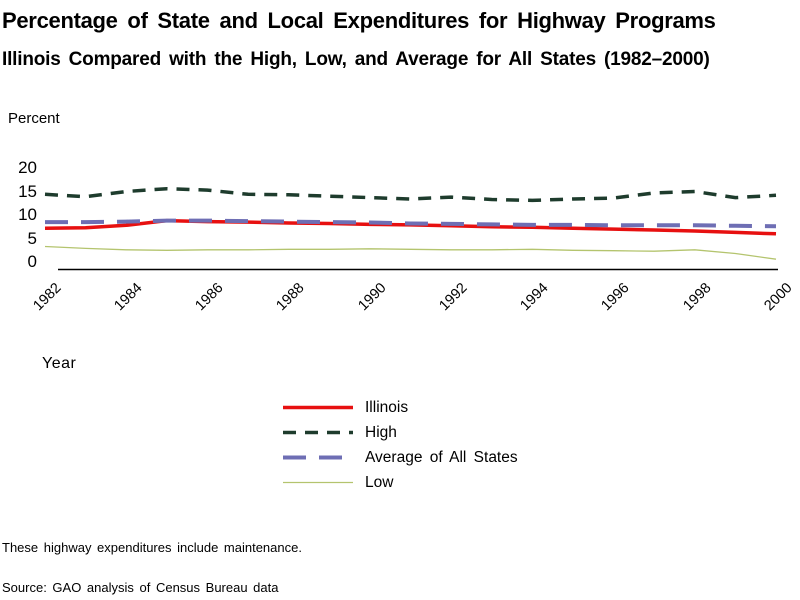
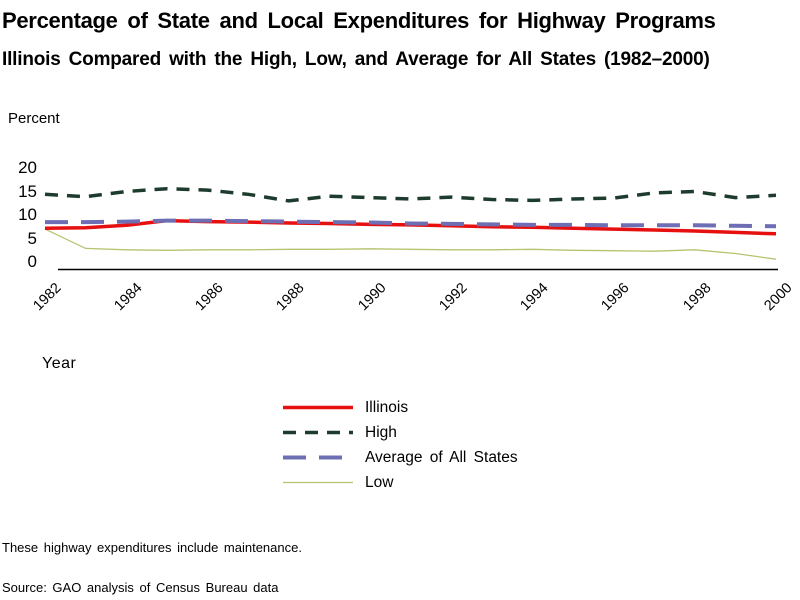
Low/1982: 3 -> 7
High/1988: 14 -> 13
